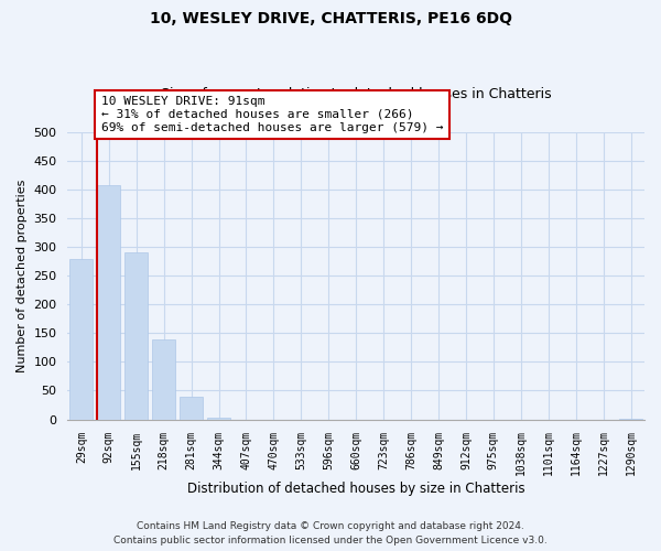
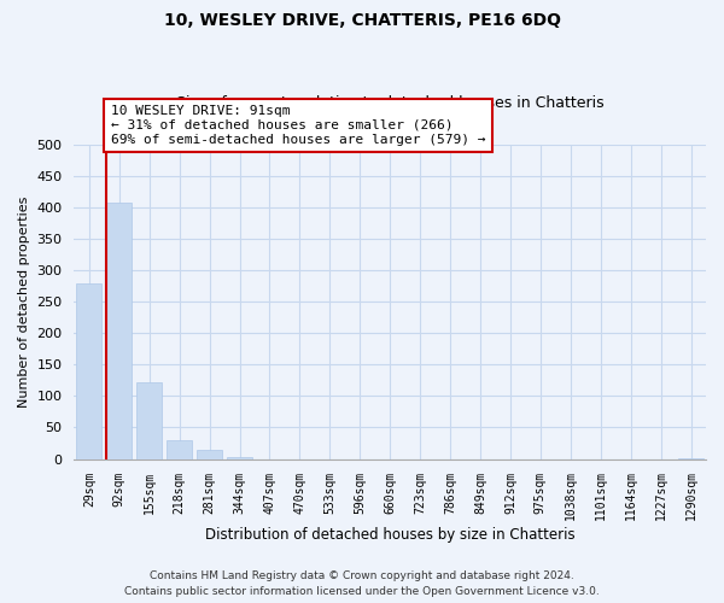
155sqm: 290 -> 122
218sqm: 140 -> 29
281sqm: 40 -> 15
